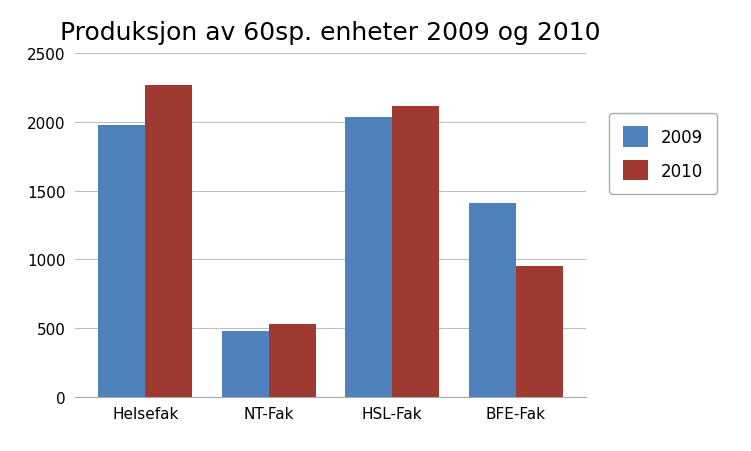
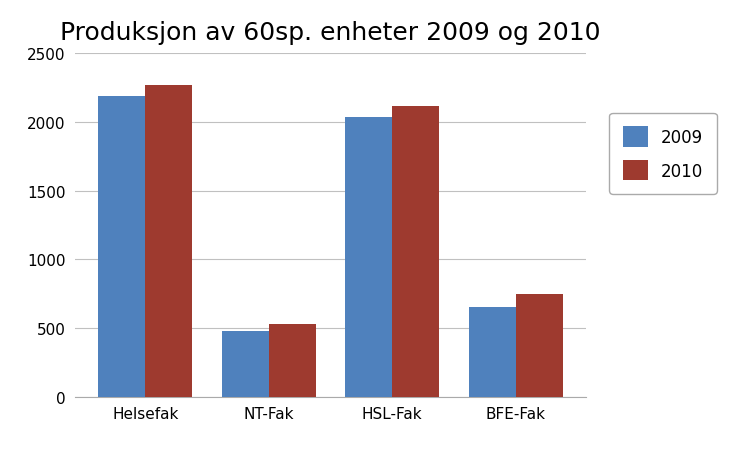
2009/Helsefak: 1980 -> 2190
2009/BFE-Fak: 1410 -> 650
2010/BFE-Fak: 950 -> 750
